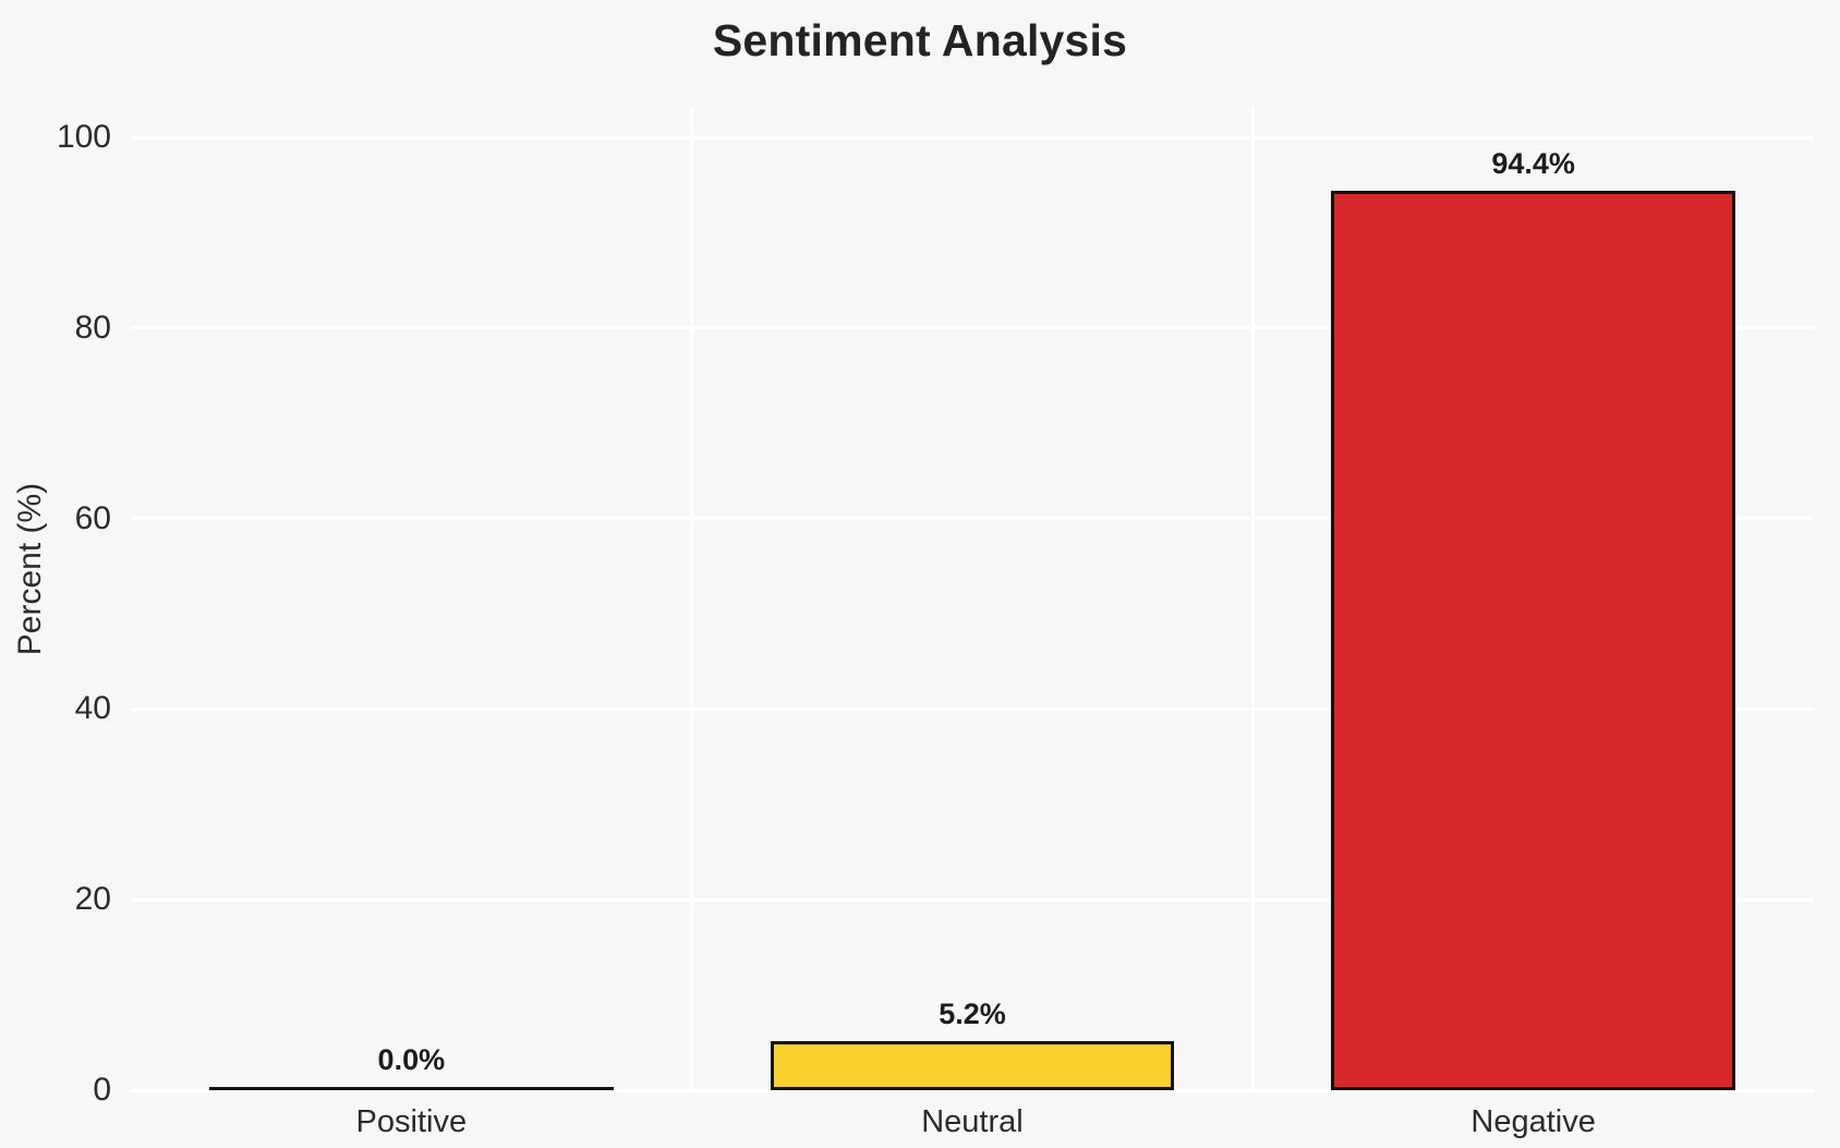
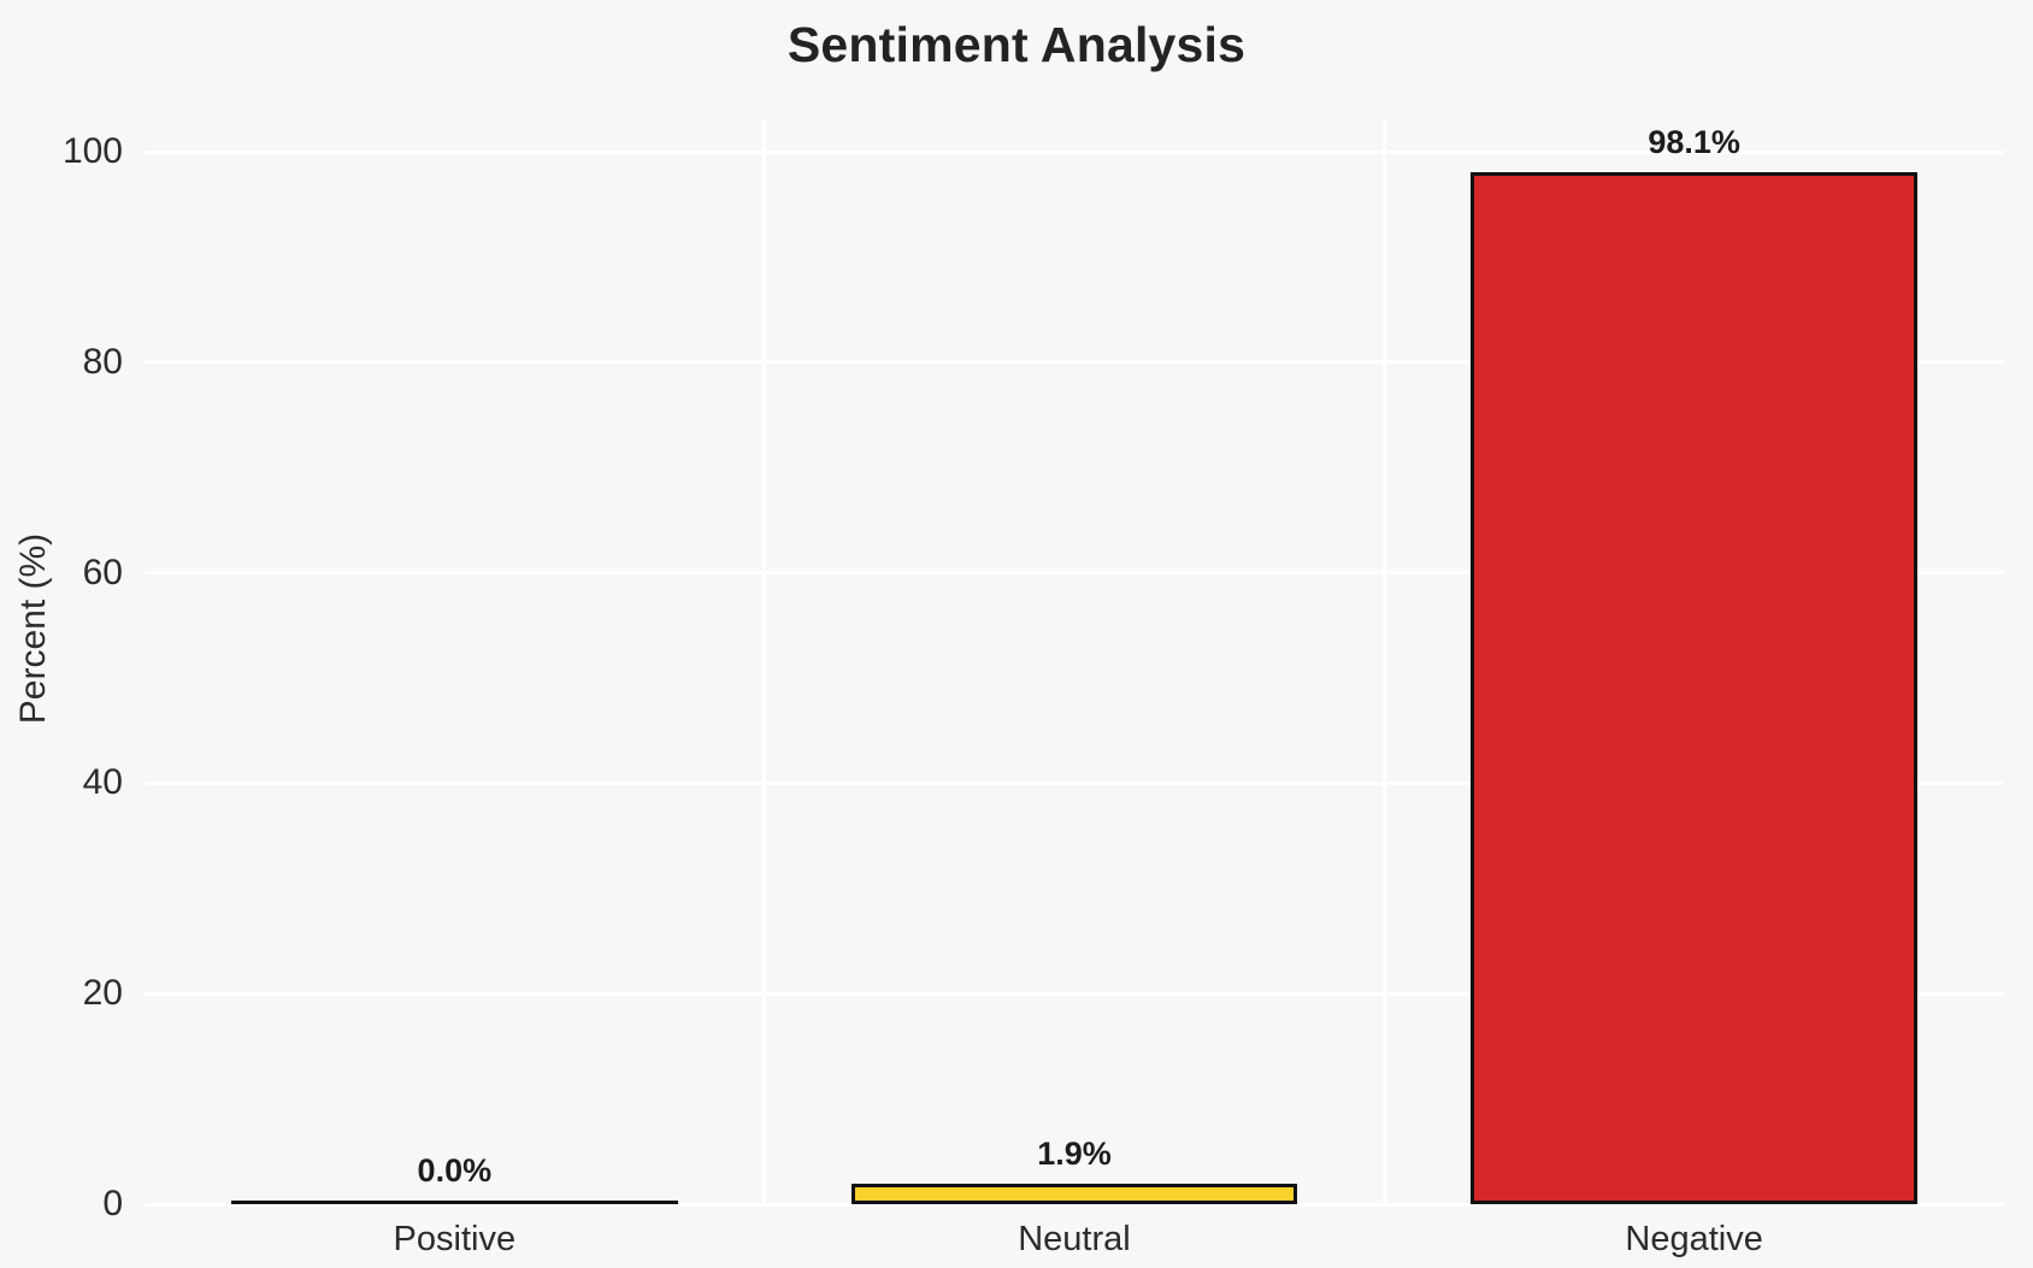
Neutral: 5.2% -> 1.9%
Negative: 94.4% -> 98.1%
